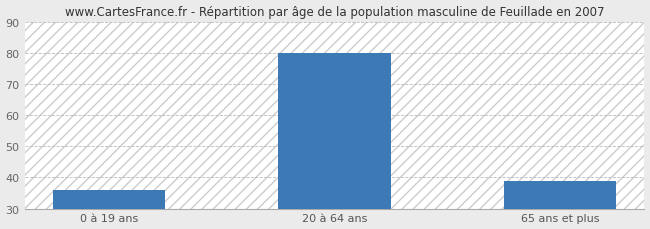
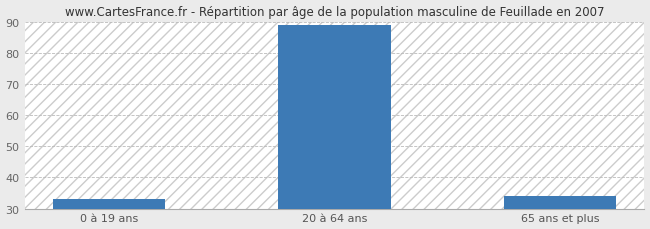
0 à 19 ans: 36 -> 33
20 à 64 ans: 80 -> 89
65 ans et plus: 39 -> 34
